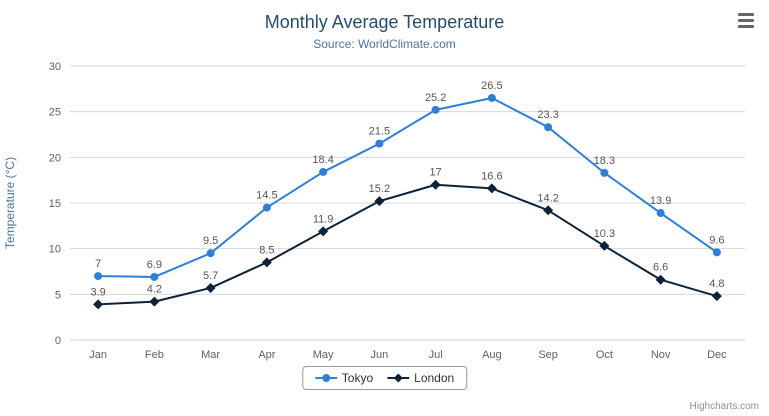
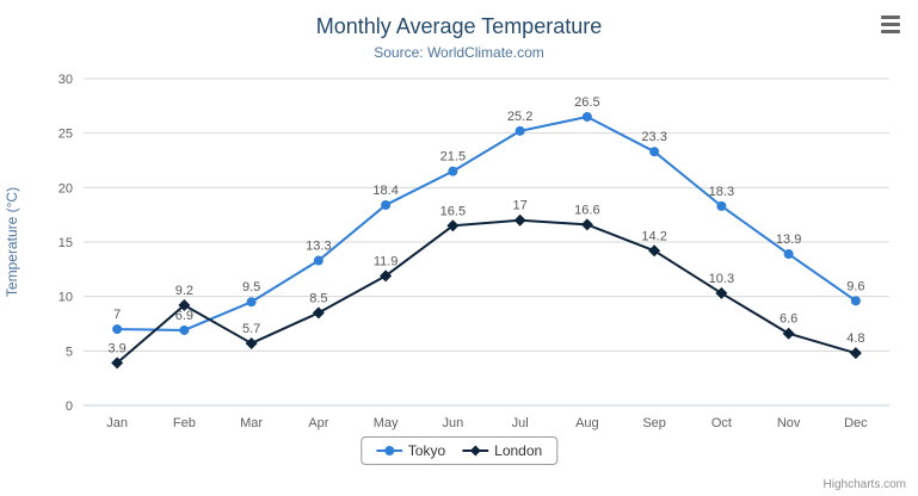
London/Feb: 4.2 -> 9.2
Tokyo/Apr: 14.5 -> 13.3
London/Jun: 15.2 -> 16.5
